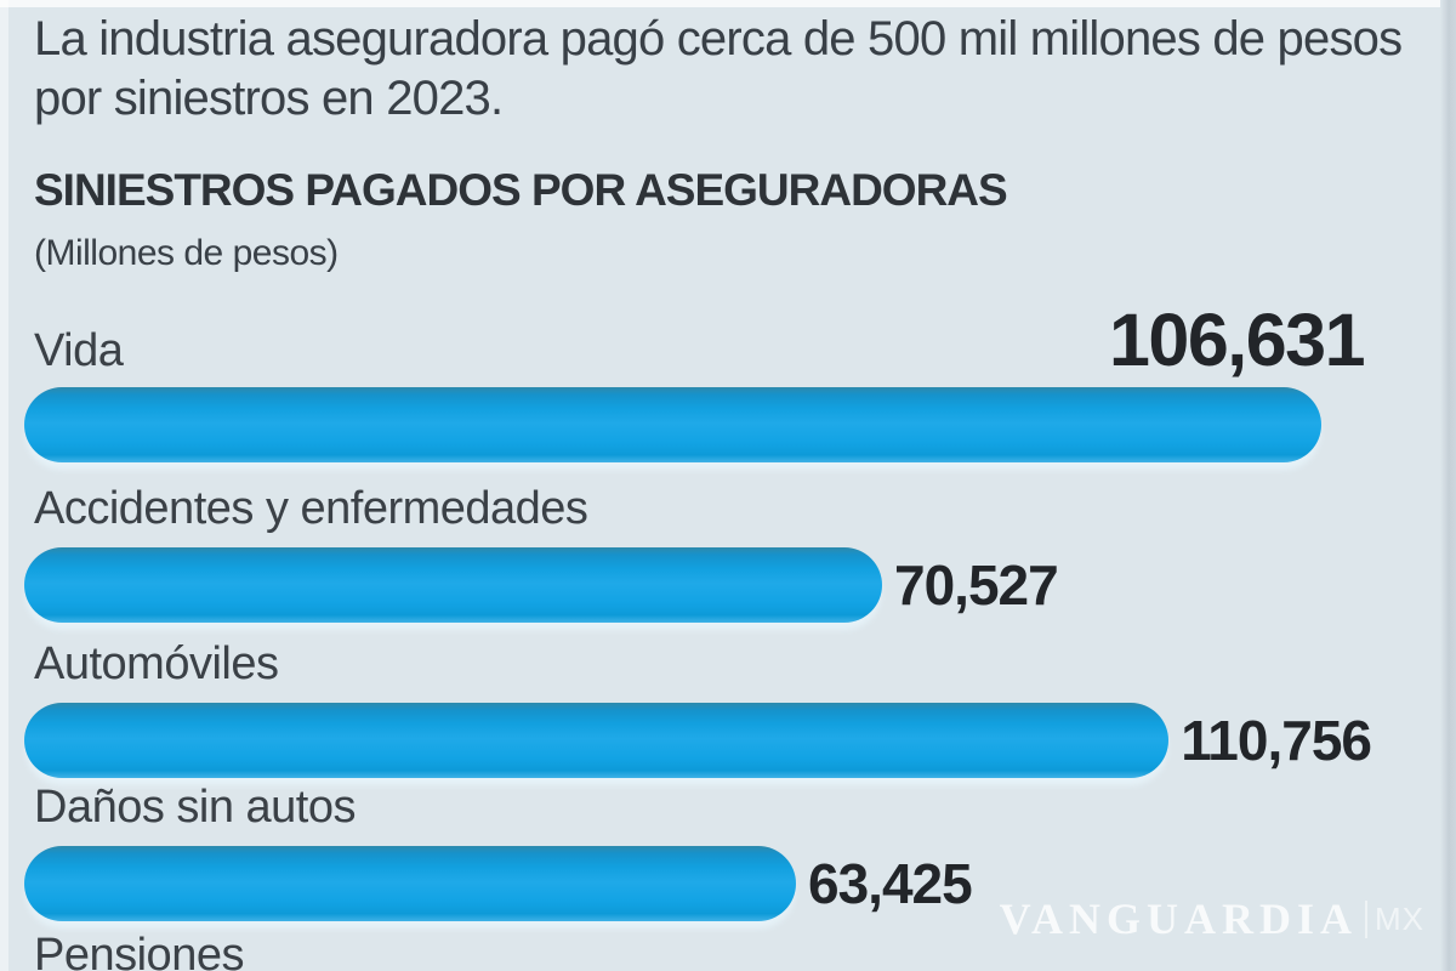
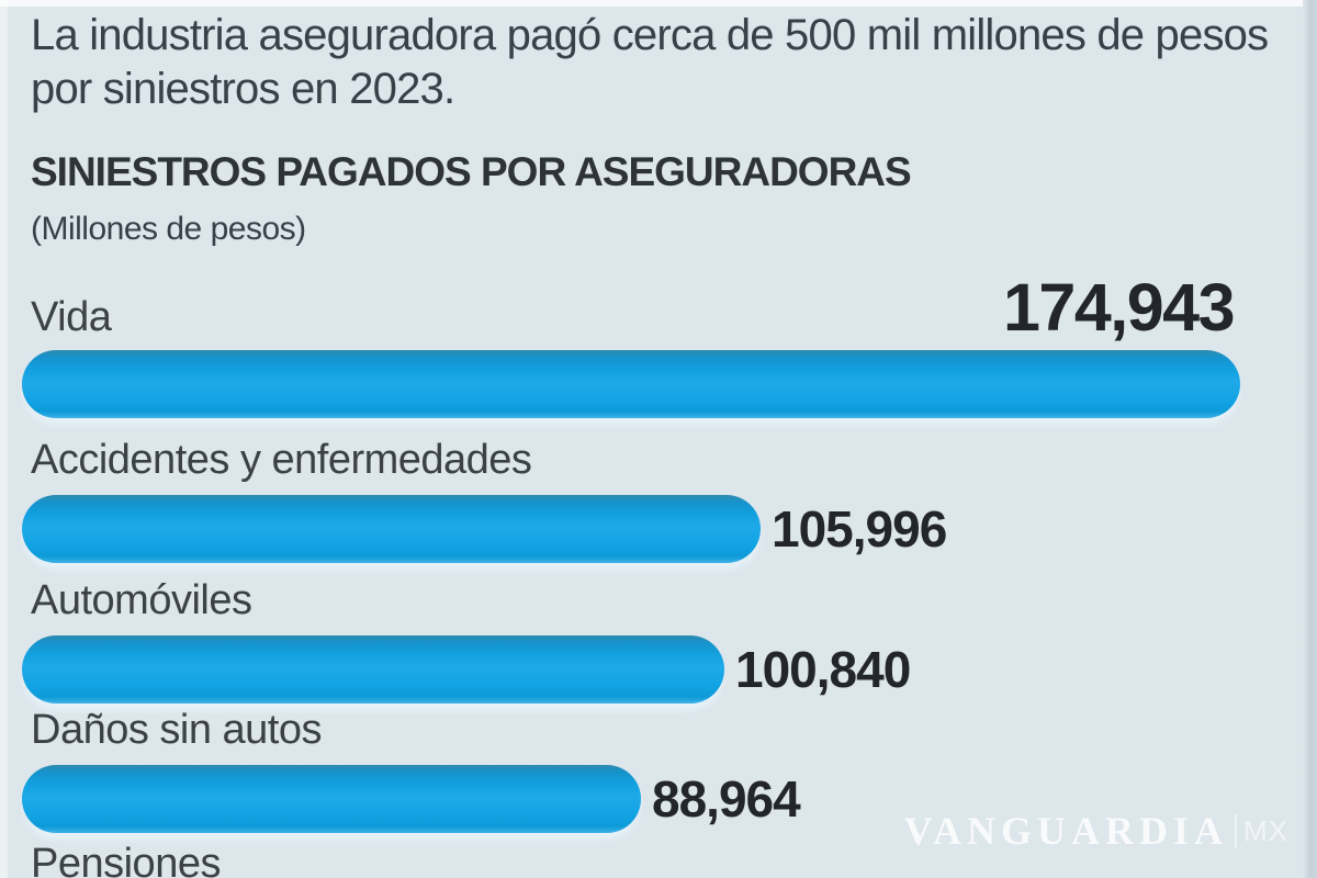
Vida: 106,631 -> 174,943
Accidentes y enfermedades: 70,527 -> 105,996
Automóviles: 110,756 -> 100,840
Daños sin autos: 63,425 -> 88,964
